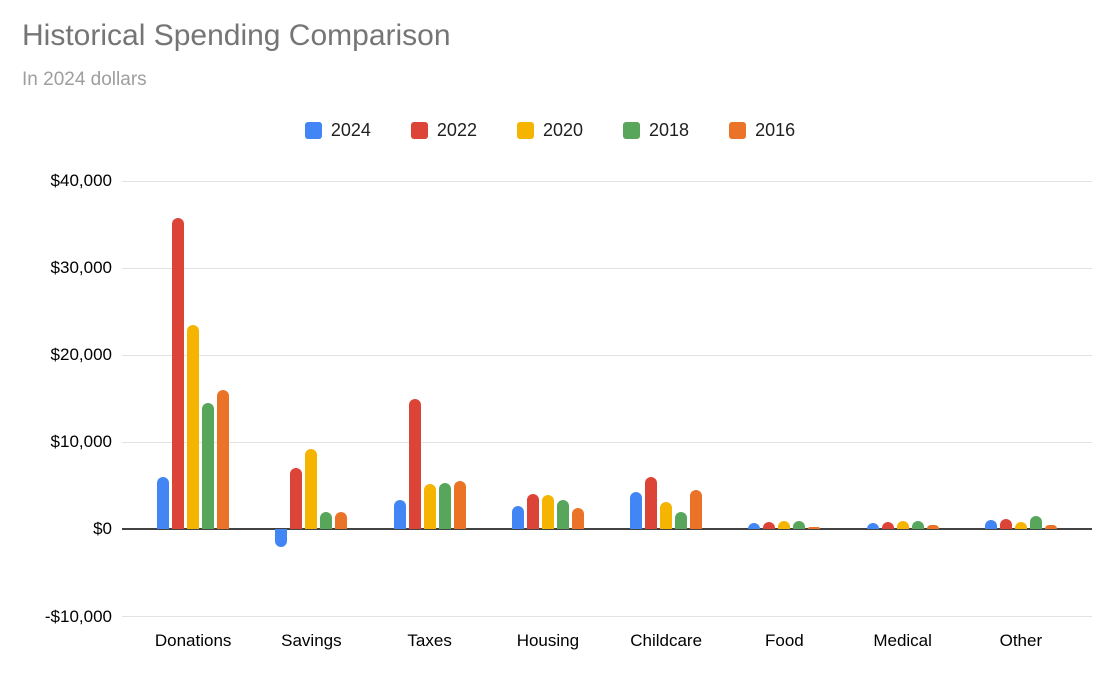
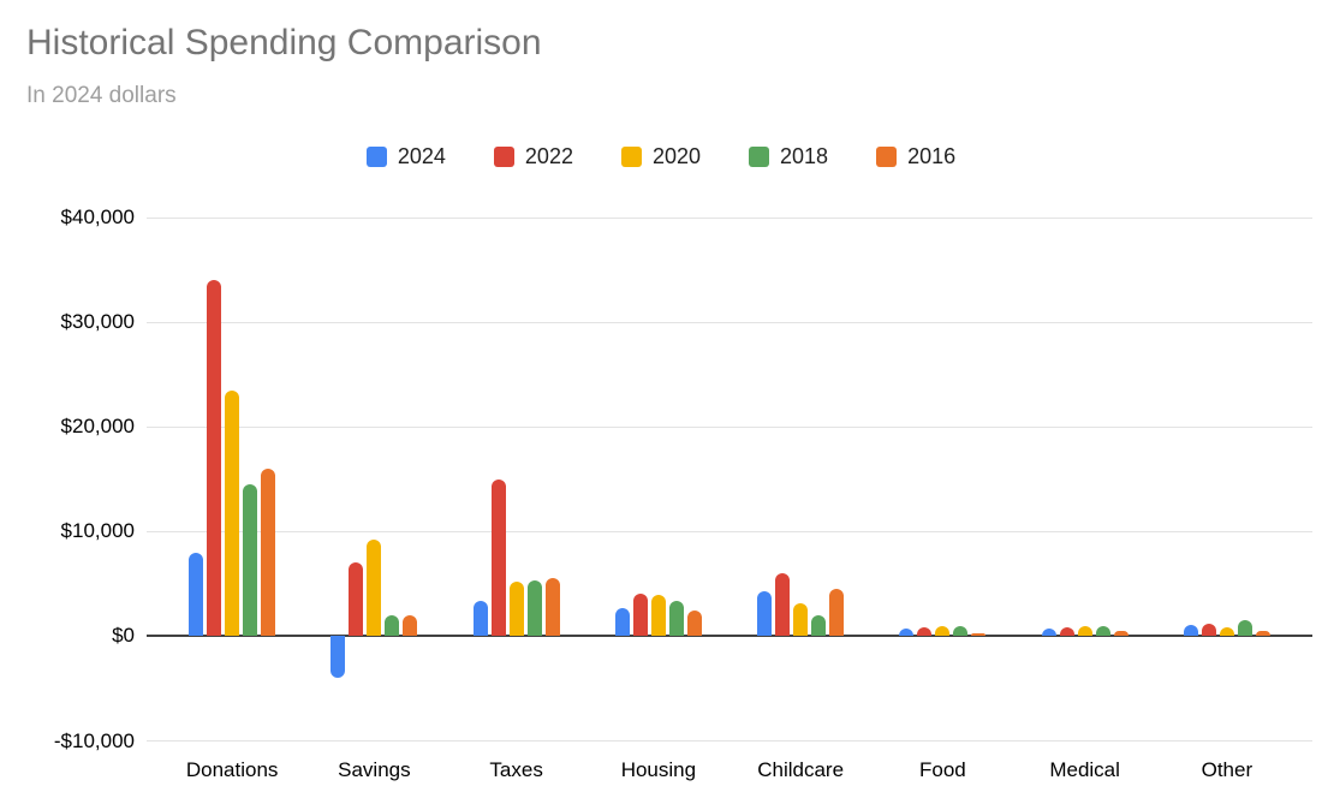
2024/Donations: $6000 -> $8000
2022/Donations: $36000 -> $34000
2024/Savings: -$2000 -> -$4000
